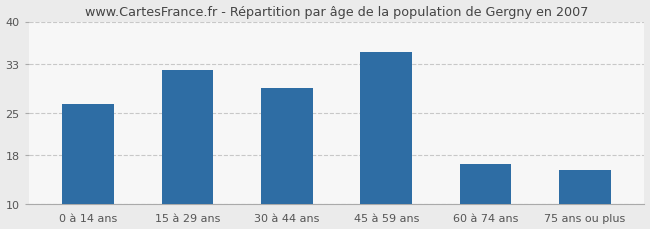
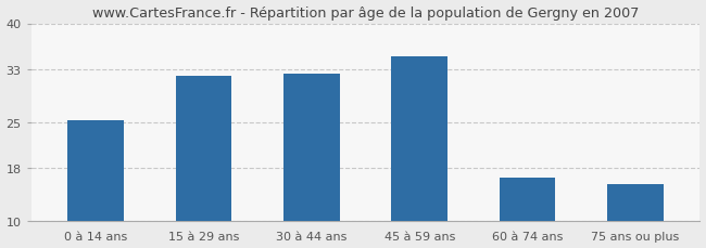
0 à 14 ans: 26.5 -> 25.2
30 à 44 ans: 29.0 -> 32.4
